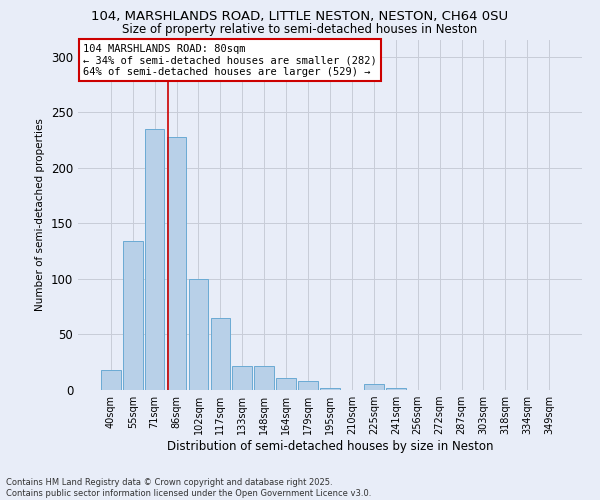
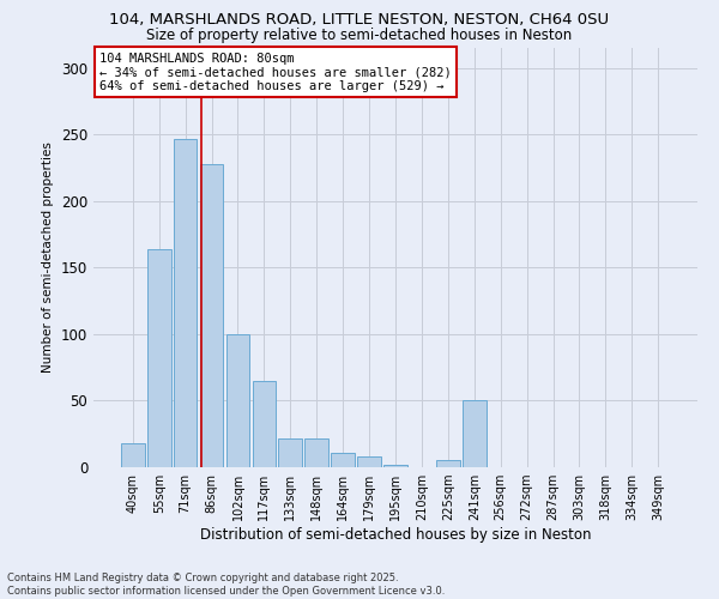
55sqm: 134 -> 164
71sqm: 235 -> 247
241sqm: 2 -> 50
